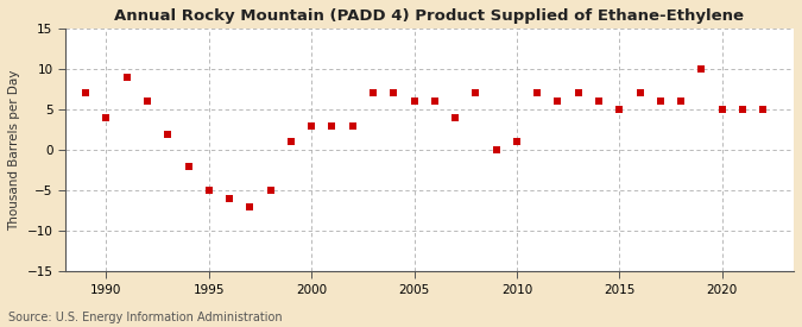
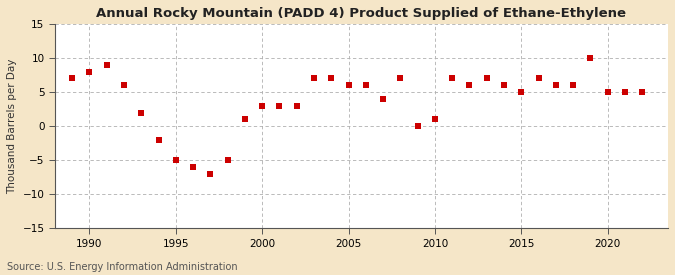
1990: 4 -> 8
